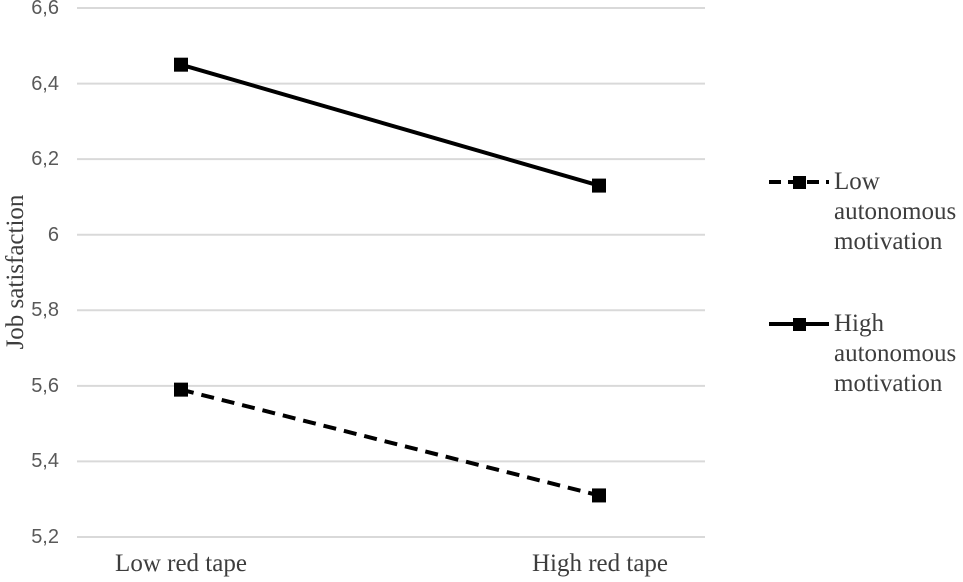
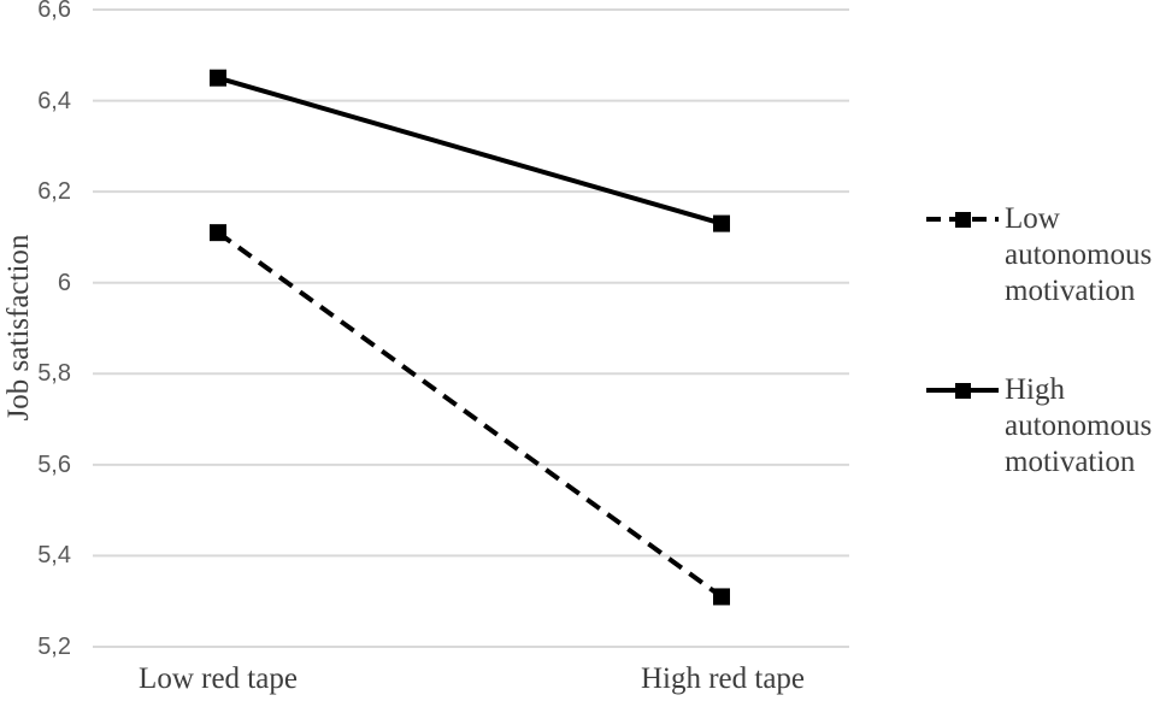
Low autonomous motivation/Low red tape: 5,59 -> 6,11
